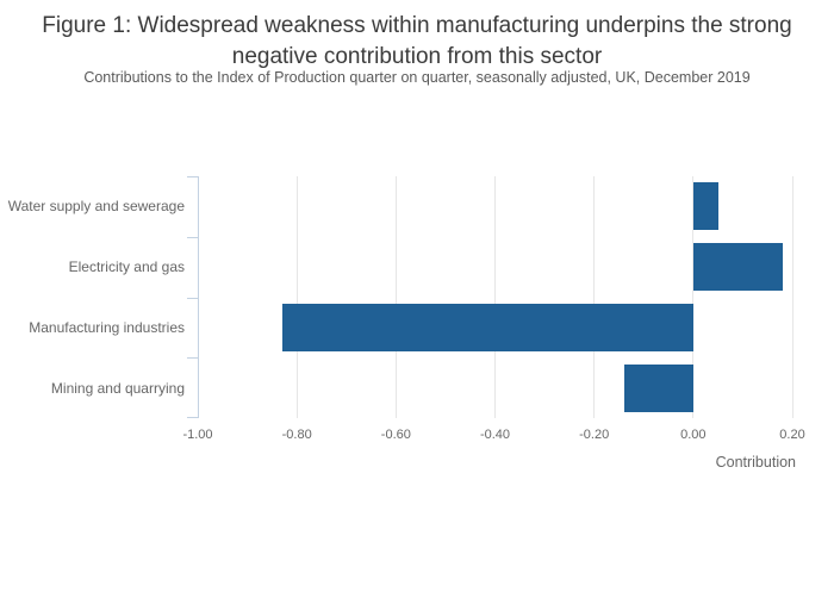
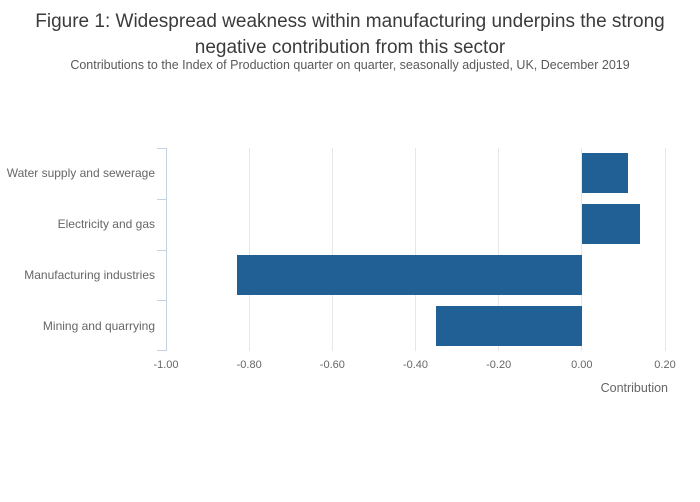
Water supply and sewerage: 0.05 -> 0.11
Electricity and gas: 0.18 -> 0.14
Mining and quarrying: -0.14 -> -0.35
